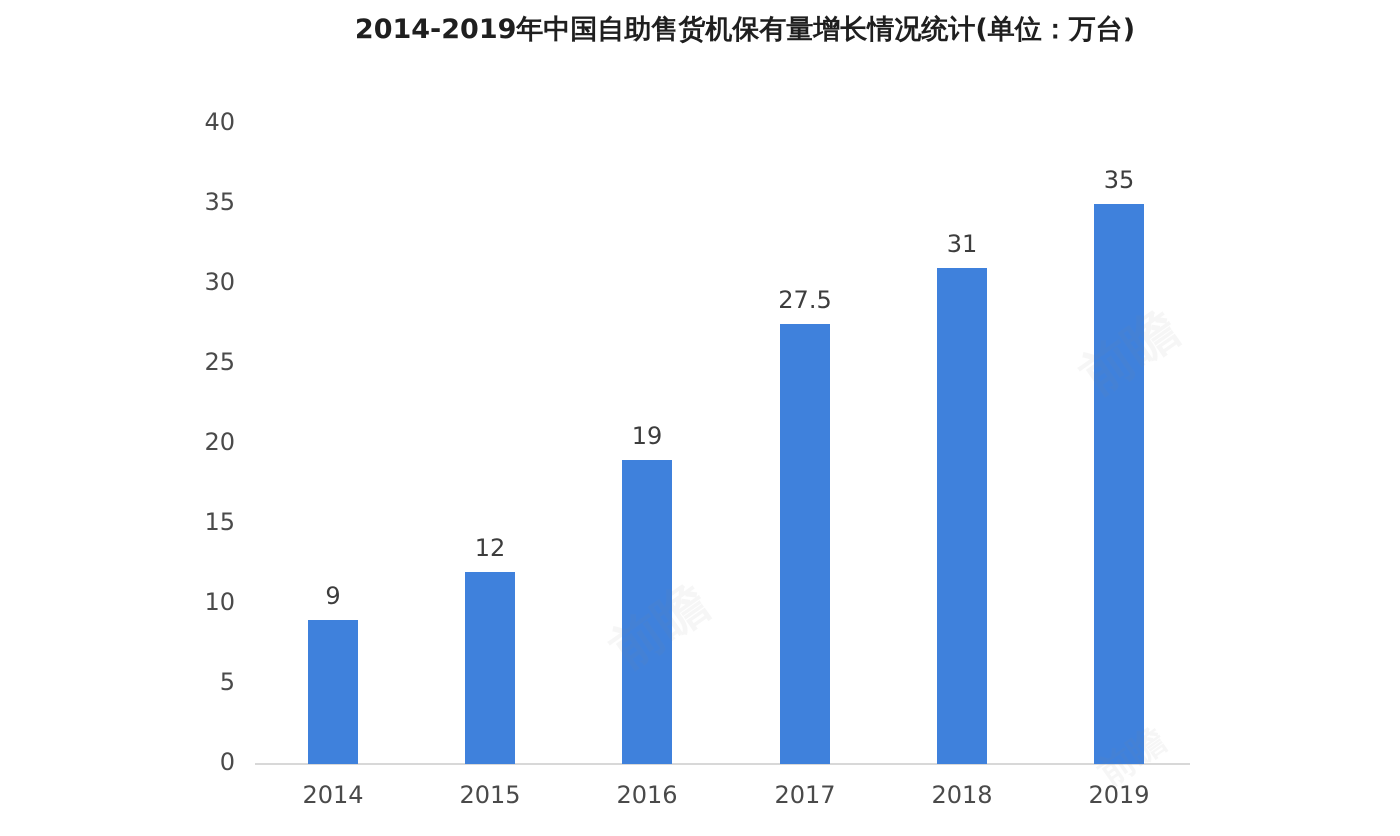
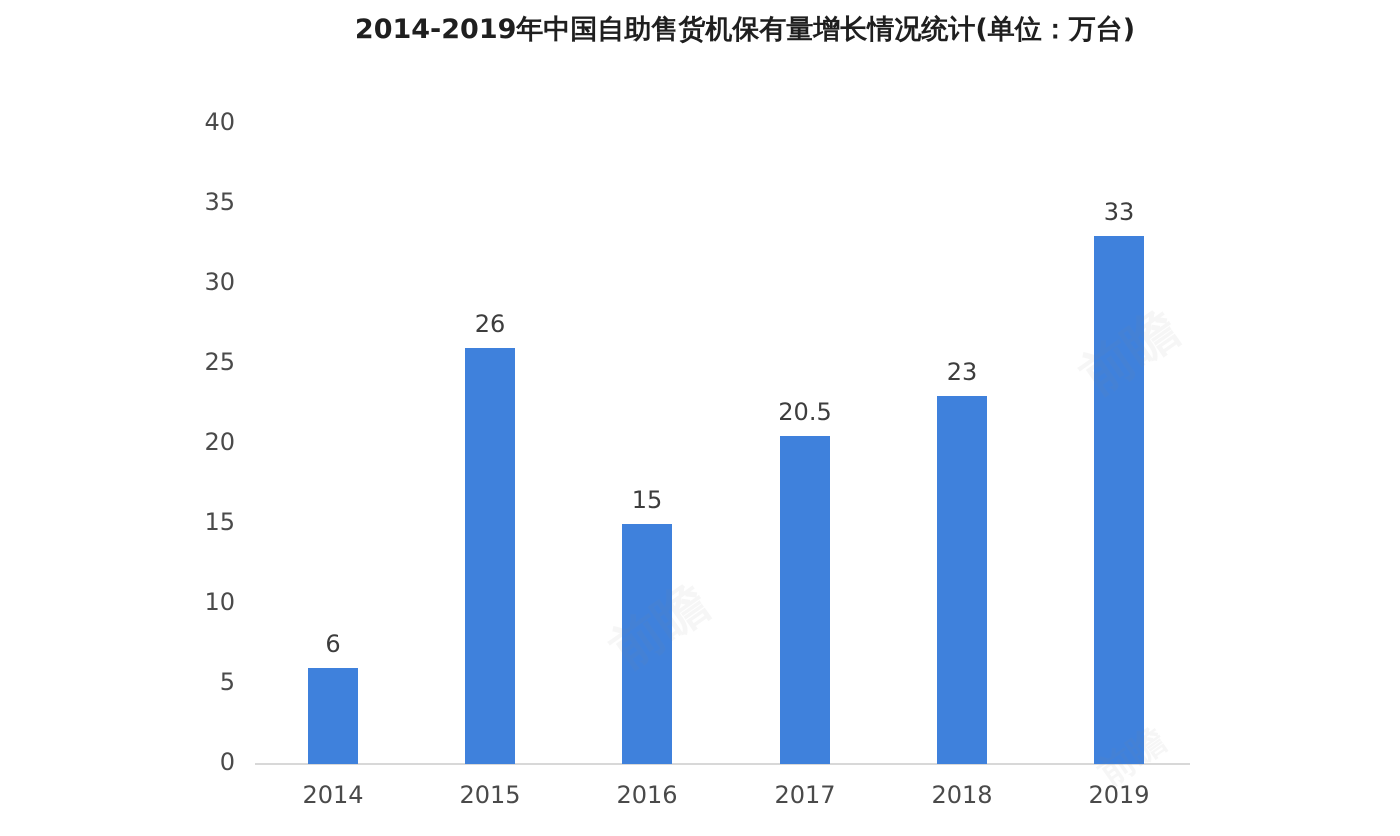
2014: 9 -> 6
2015: 12 -> 26
2016: 19 -> 15
2017: 27.5 -> 20.5
2018: 31 -> 23
2019: 35 -> 33
